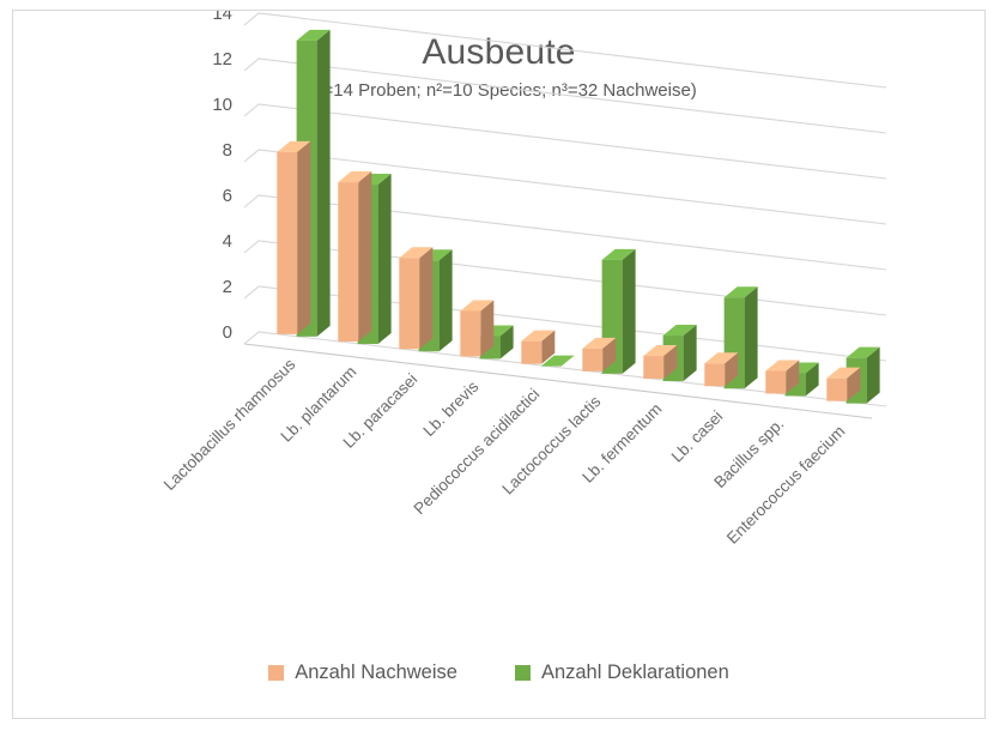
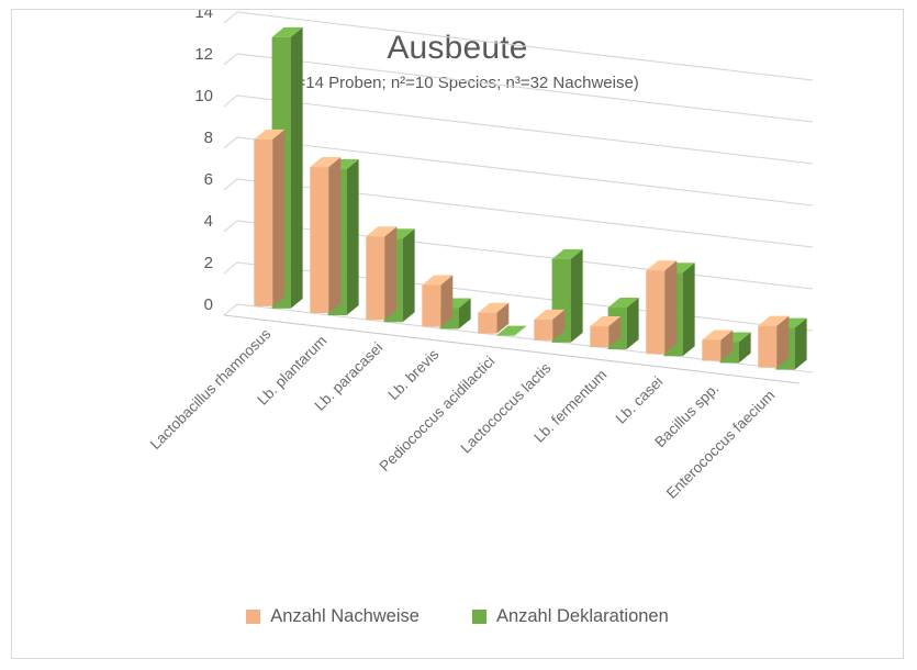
Anzahl Deklarationen/Lactococcus lactis: 5 -> 4
Anzahl Nachweise/Lb. casei: 1 -> 4
Anzahl Nachweise/Enterococcus faecium: 1 -> 2
